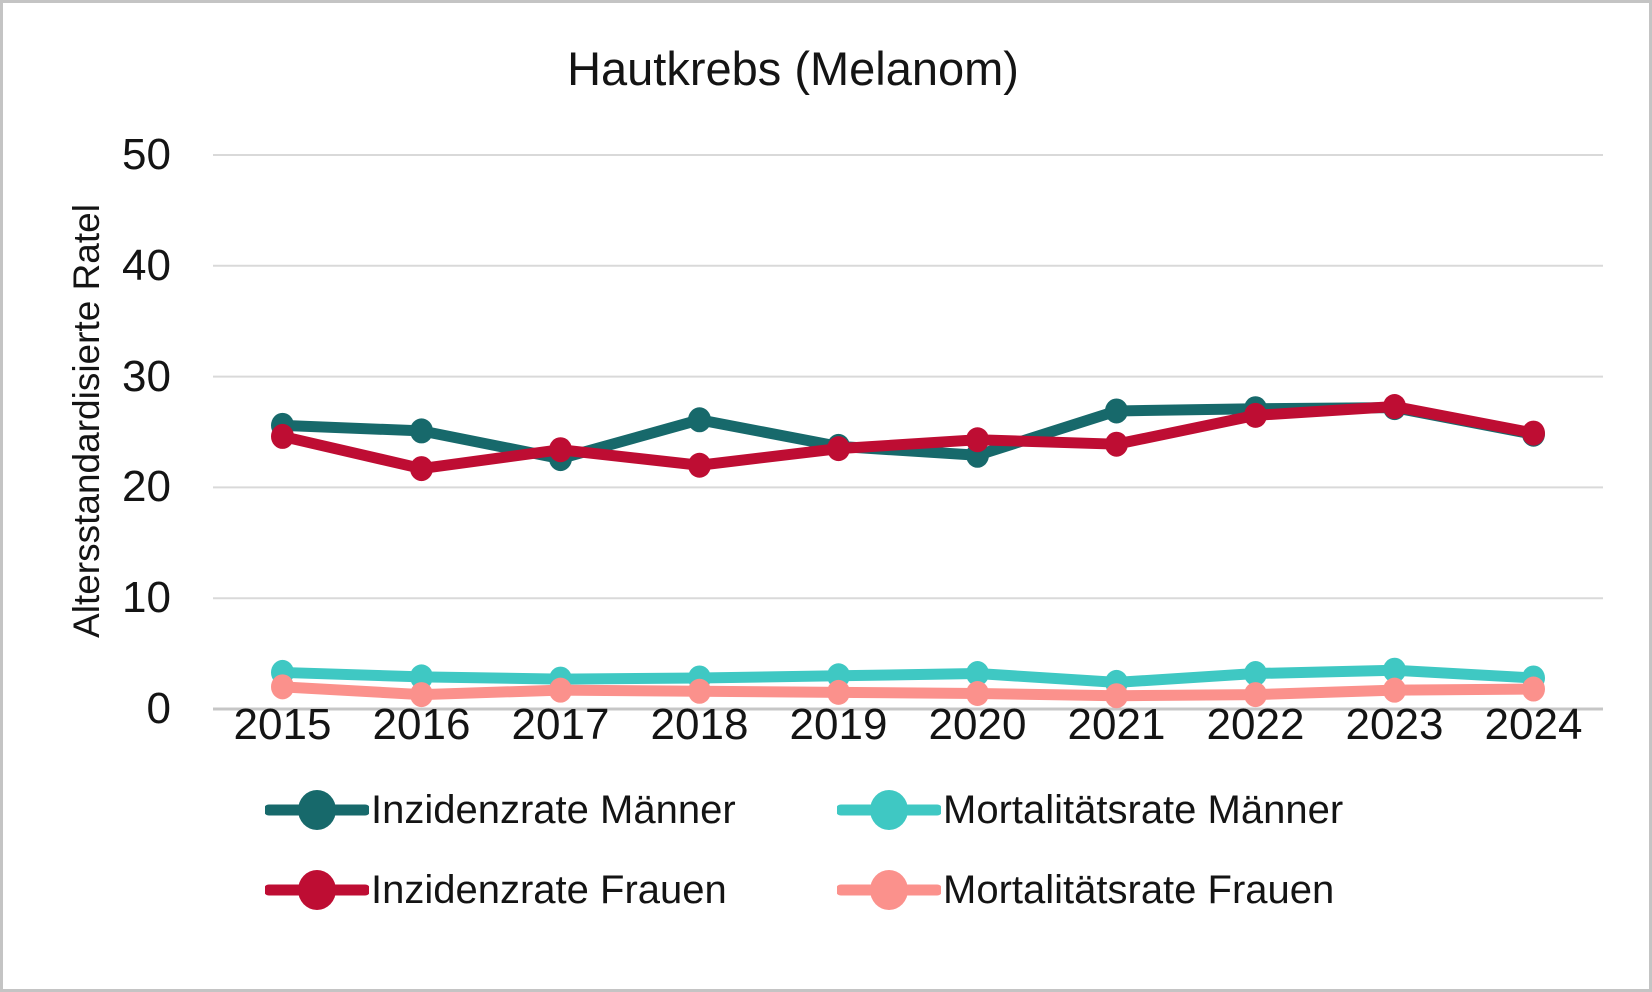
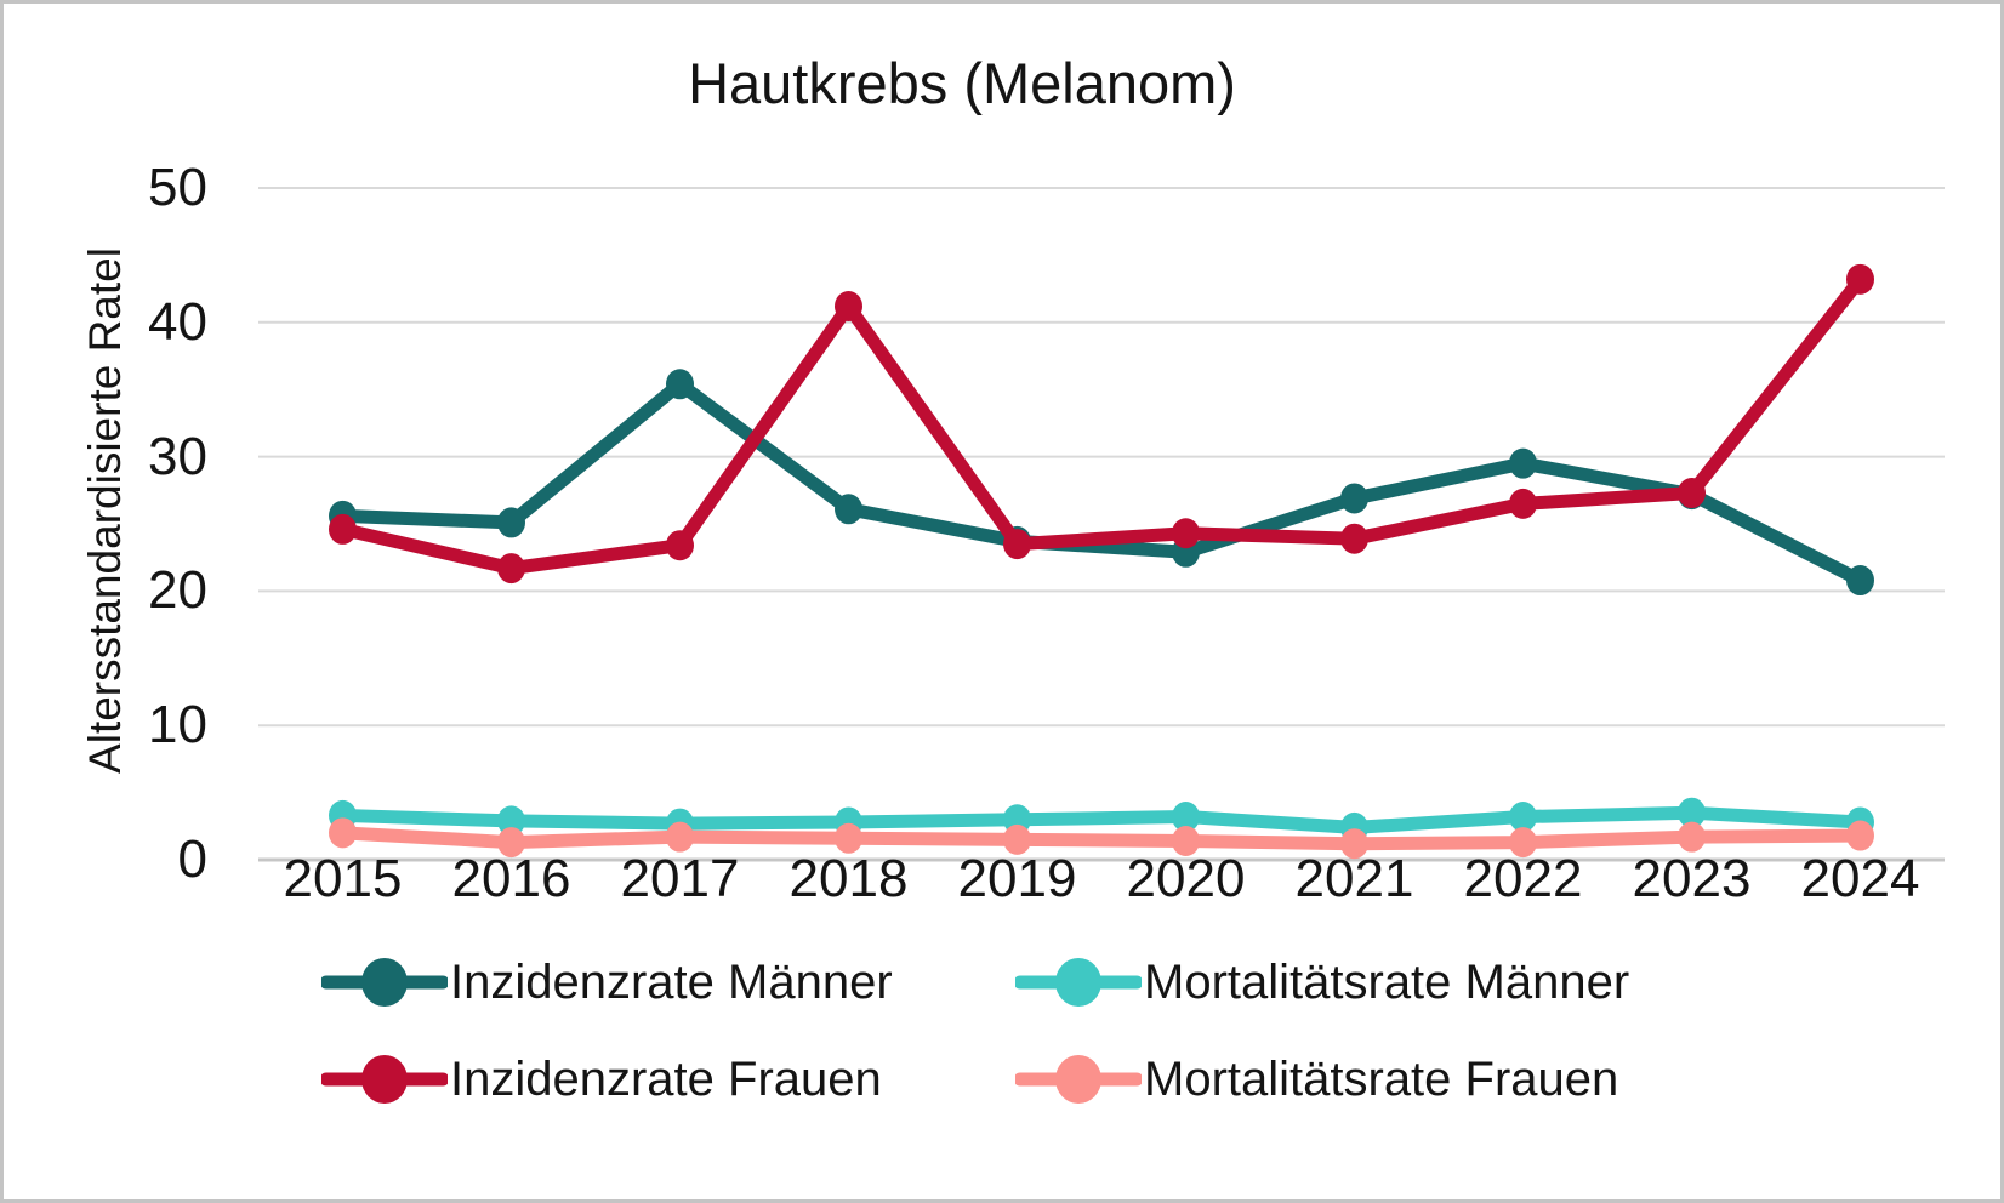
Inzidenzrate Männer/2017: 22.6 -> 35.4
Inzidenzrate Frauen/2018: 22.0 -> 41.2
Inzidenzrate Männer/2022: 27.1 -> 29.5
Inzidenzrate Männer/2024: 24.8 -> 20.8
Inzidenzrate Frauen/2024: 24.9 -> 43.2
